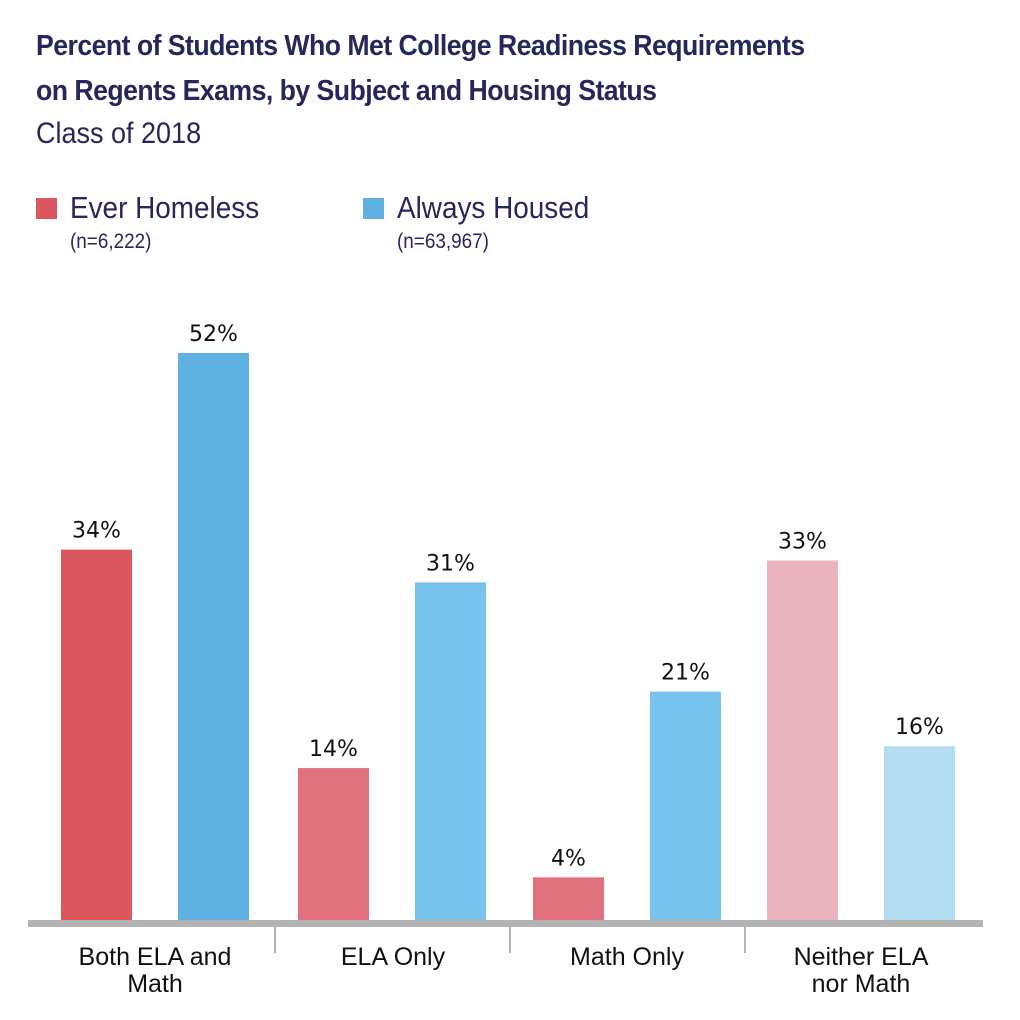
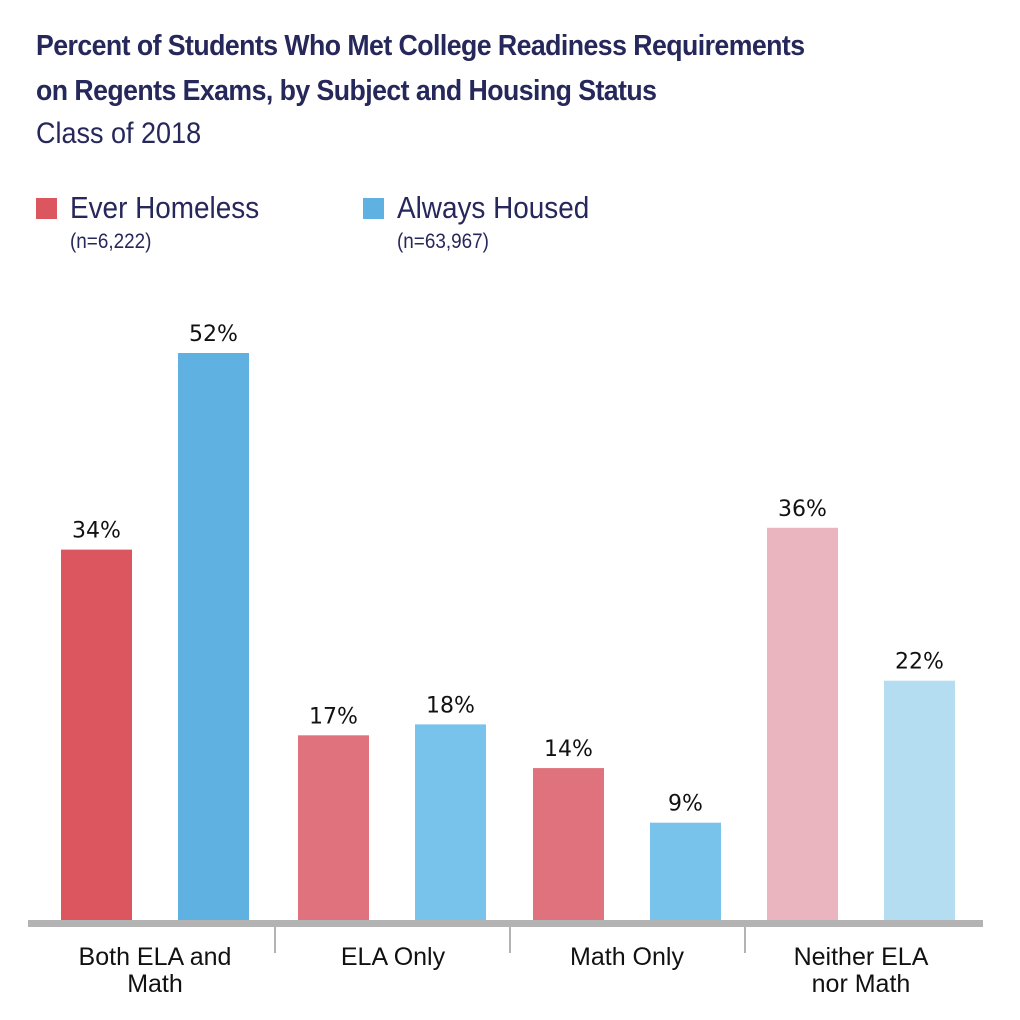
Ever Homeless/ELA Only: 14% -> 17%
Always Housed/ELA Only: 31% -> 18%
Ever Homeless/Math Only: 4% -> 14%
Always Housed/Math Only: 21% -> 9%
Ever Homeless/Neither ELA nor Math: 33% -> 36%
Always Housed/Neither ELA nor Math: 16% -> 22%
